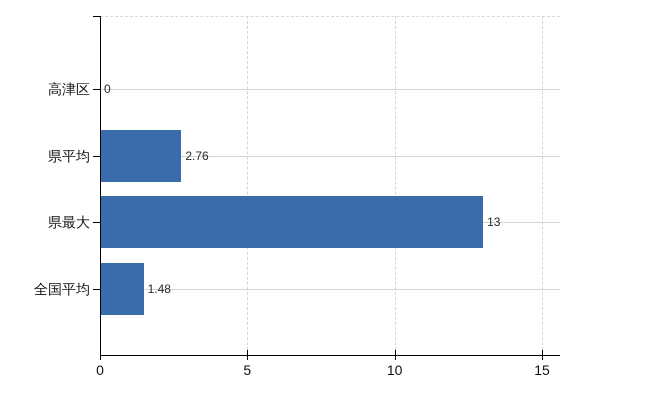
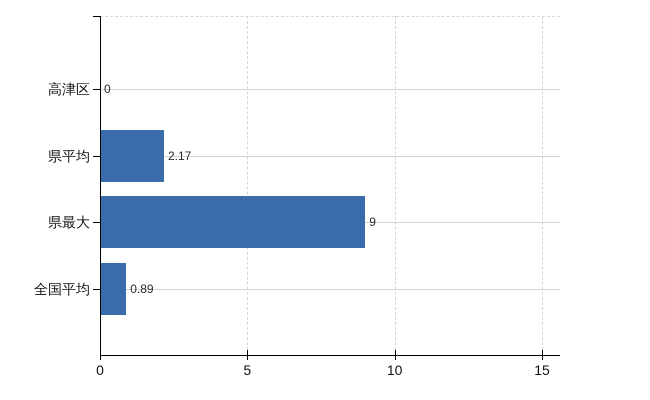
県平均: 2.76 -> 2.17
県最大: 13 -> 9
全国平均: 1.48 -> 0.89
